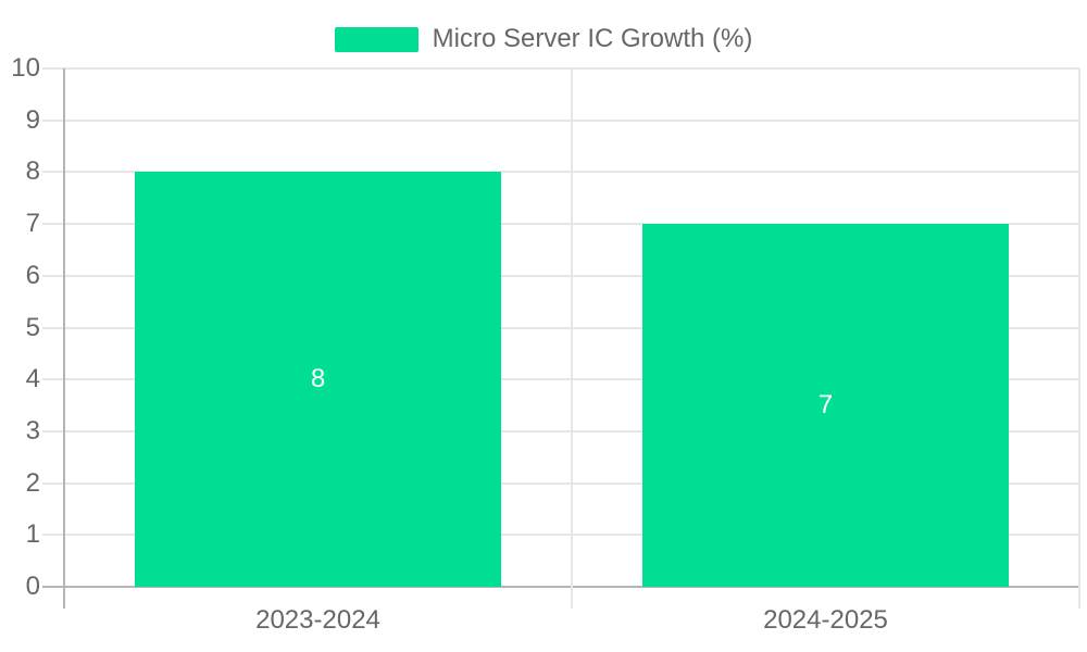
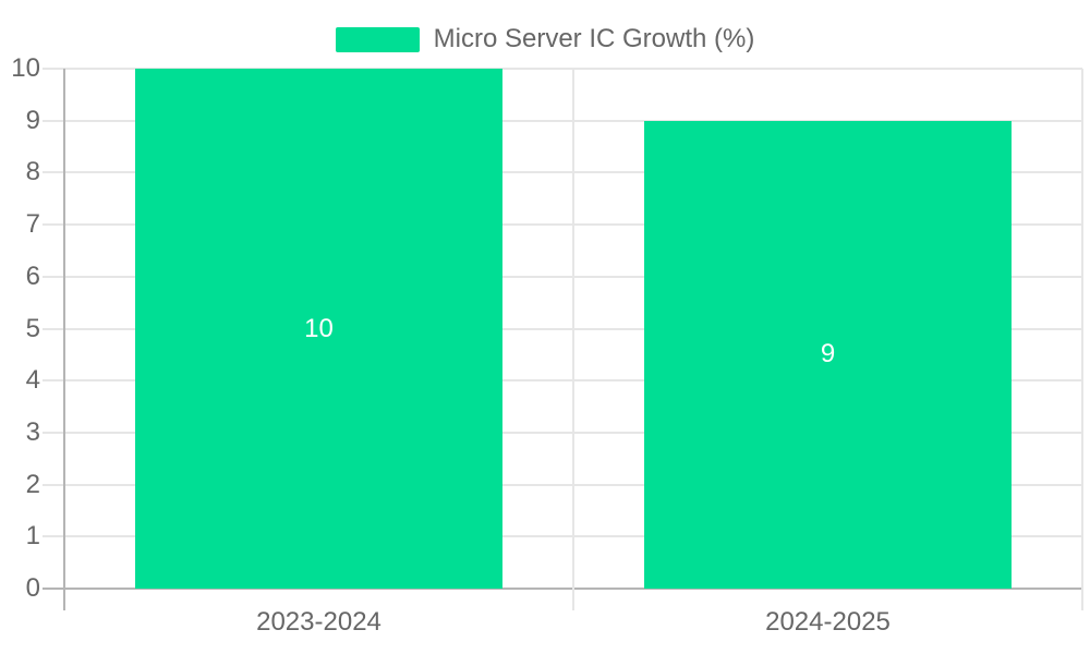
2023-2024: 8 -> 10
2024-2025: 7 -> 9
